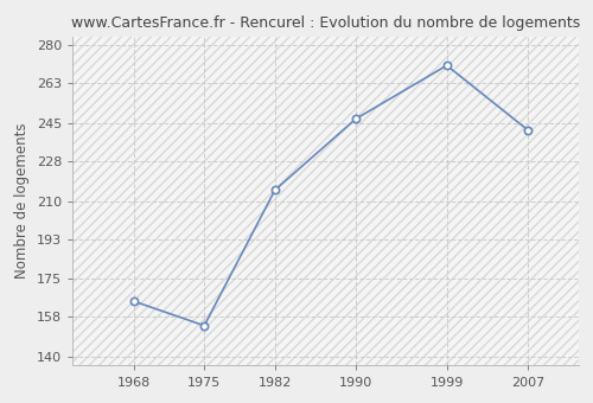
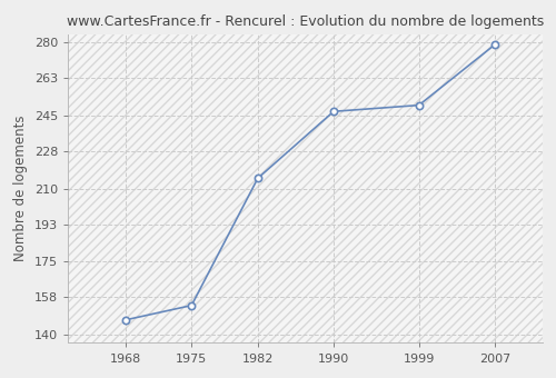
1968: 165 -> 147
1999: 271 -> 250
2007: 242 -> 279
